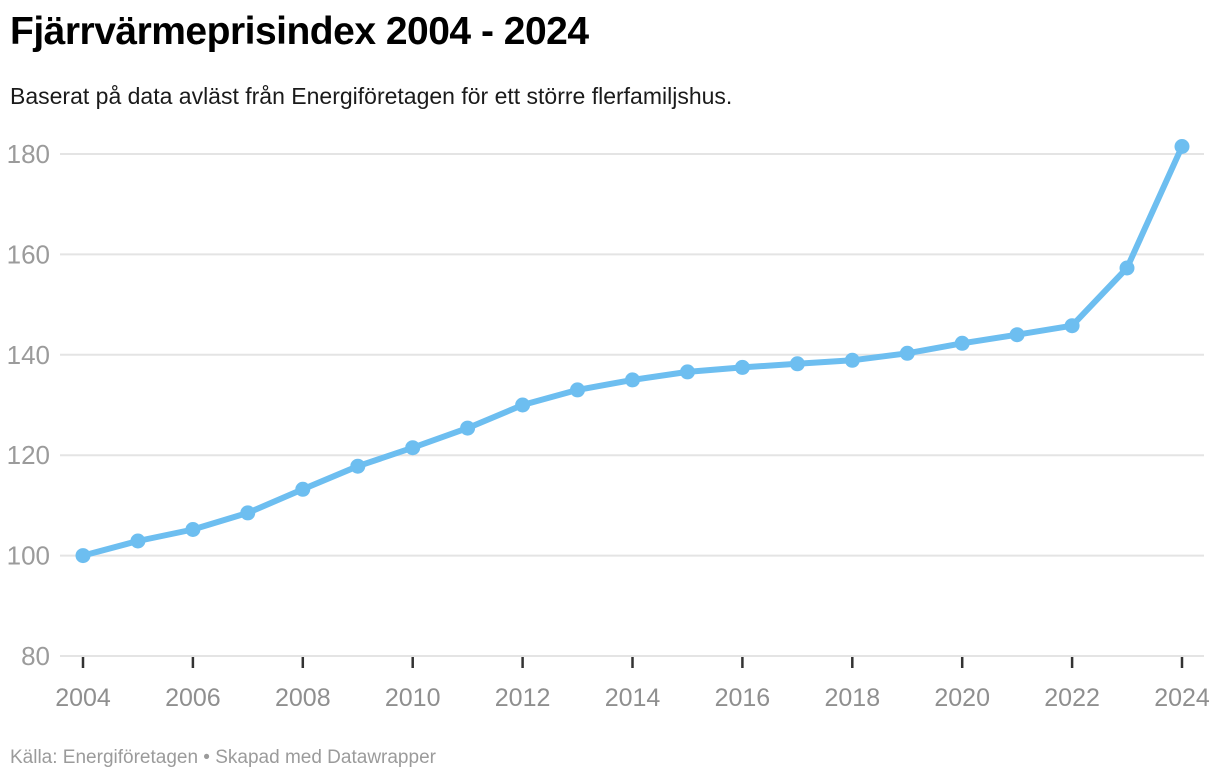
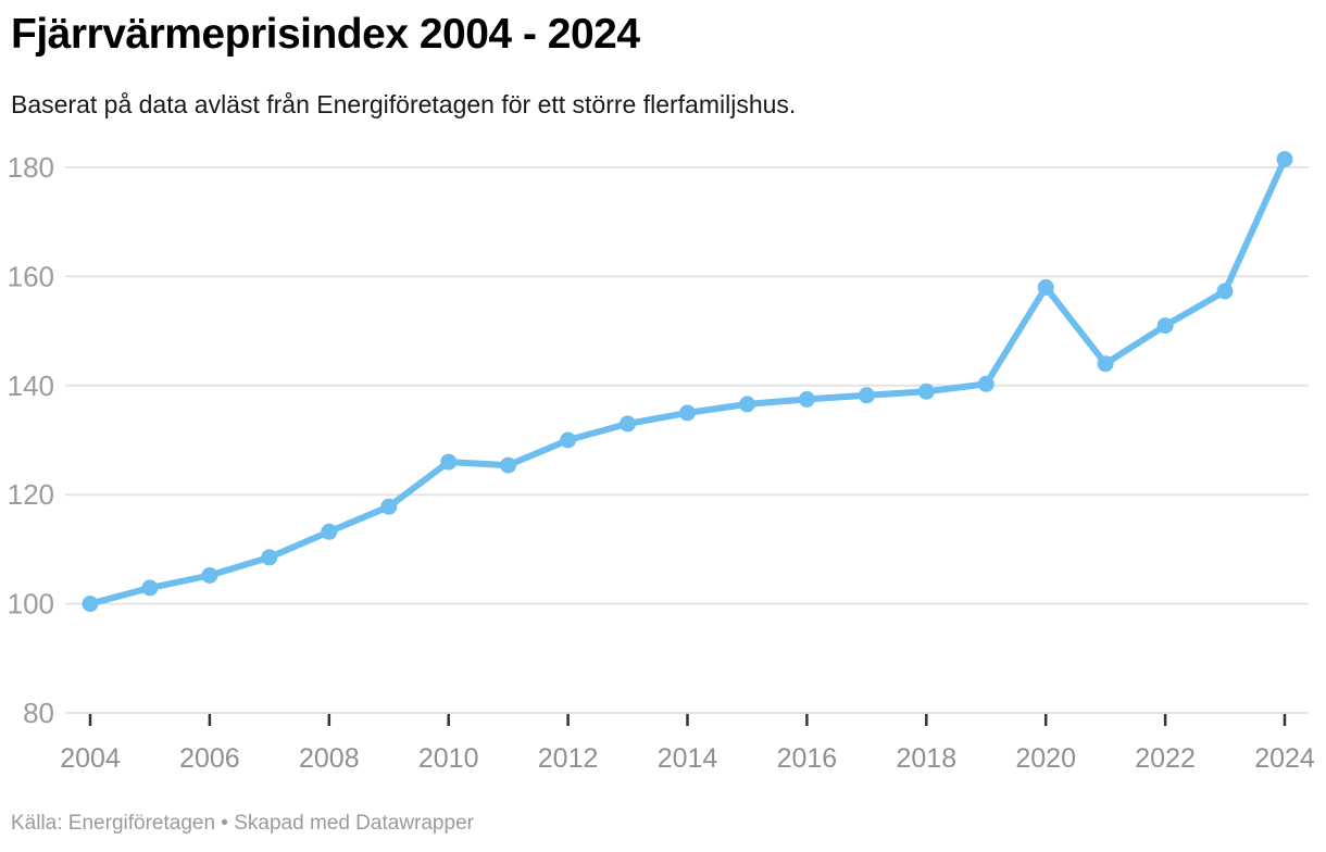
2010: 122 -> 126
2020: 142 -> 158
2022: 146 -> 151
